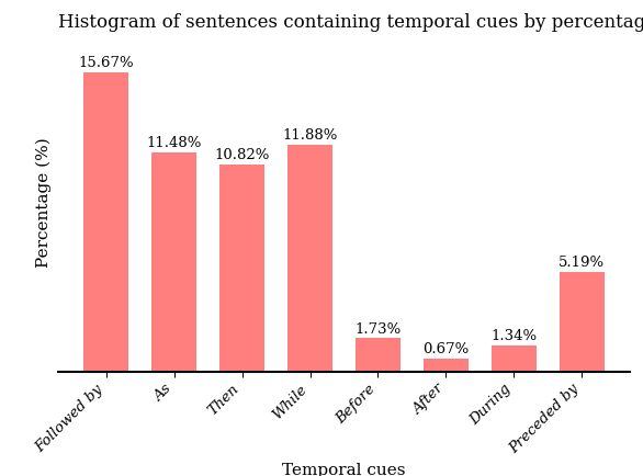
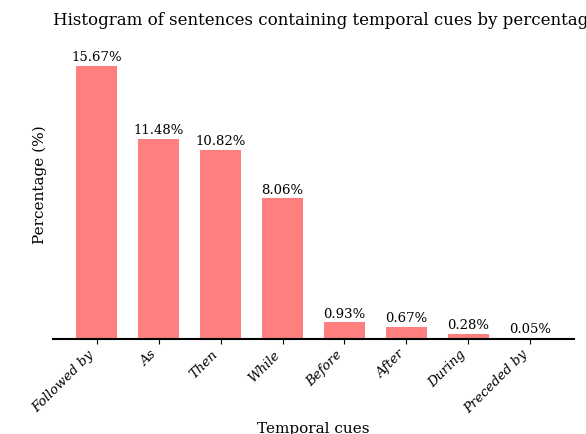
While: 11.88% -> 8.06%
Before: 1.73% -> 0.93%
During: 1.34% -> 0.28%
Preceded by: 5.19% -> 0.05%
